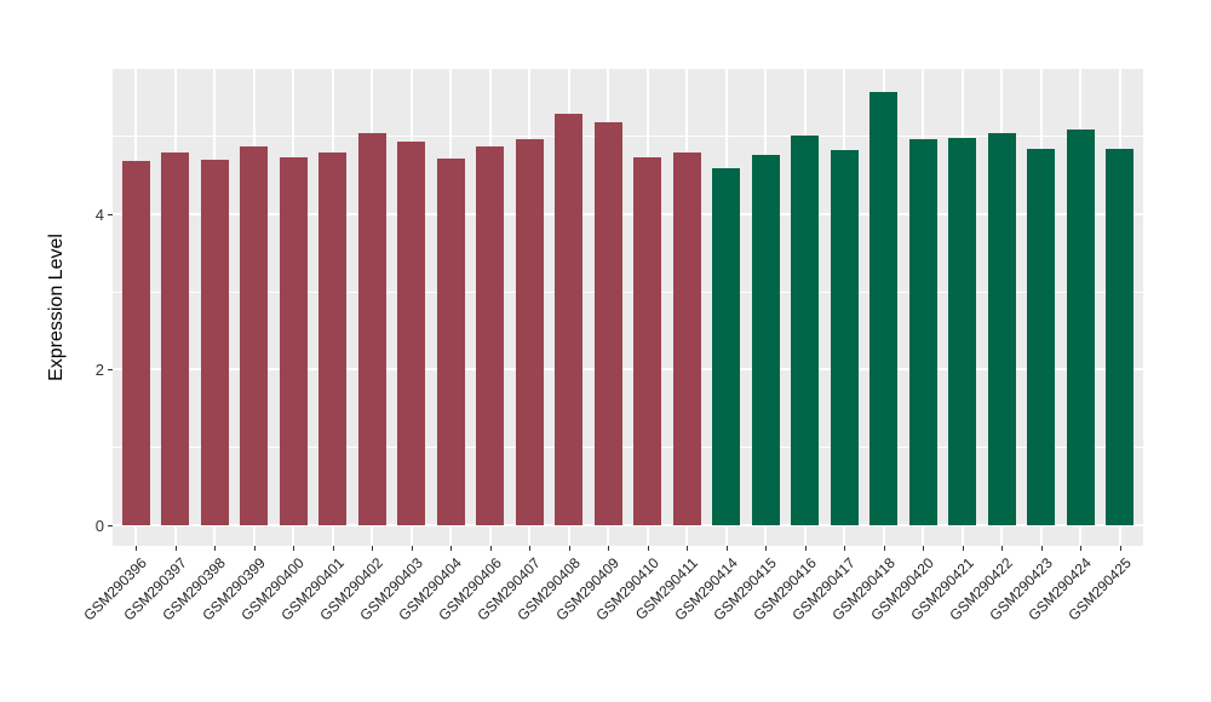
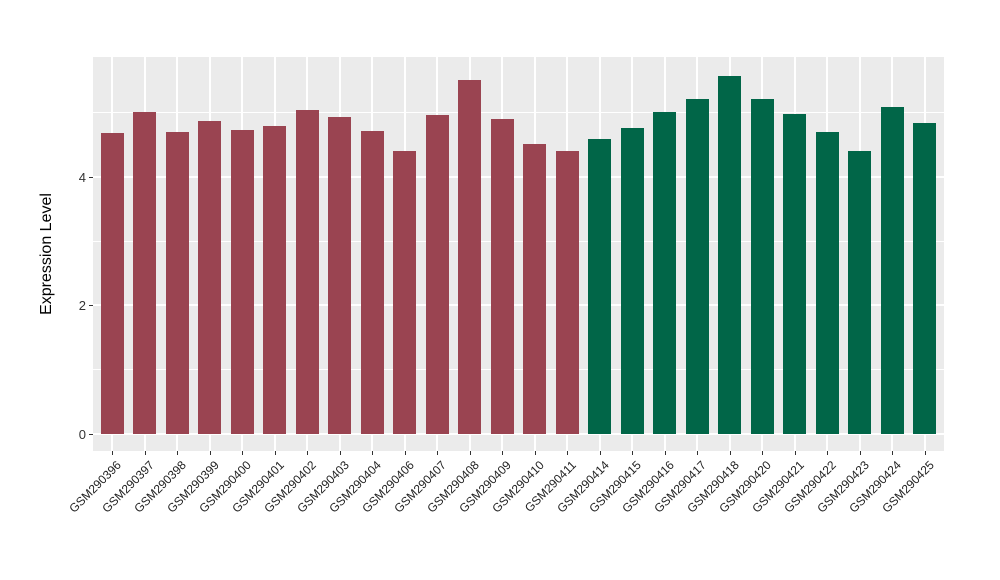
GSM290397: 4.8 -> 5.0
GSM290406: 4.9 -> 4.4
GSM290408: 5.3 -> 5.5
GSM290409: 5.2 -> 4.9
GSM290410: 4.7 -> 4.5
GSM290411: 4.8 -> 4.4
GSM290417: 4.8 -> 5.2
GSM290420: 5.0 -> 5.2
GSM290422: 5.0 -> 4.7
GSM290423: 4.8 -> 4.4
